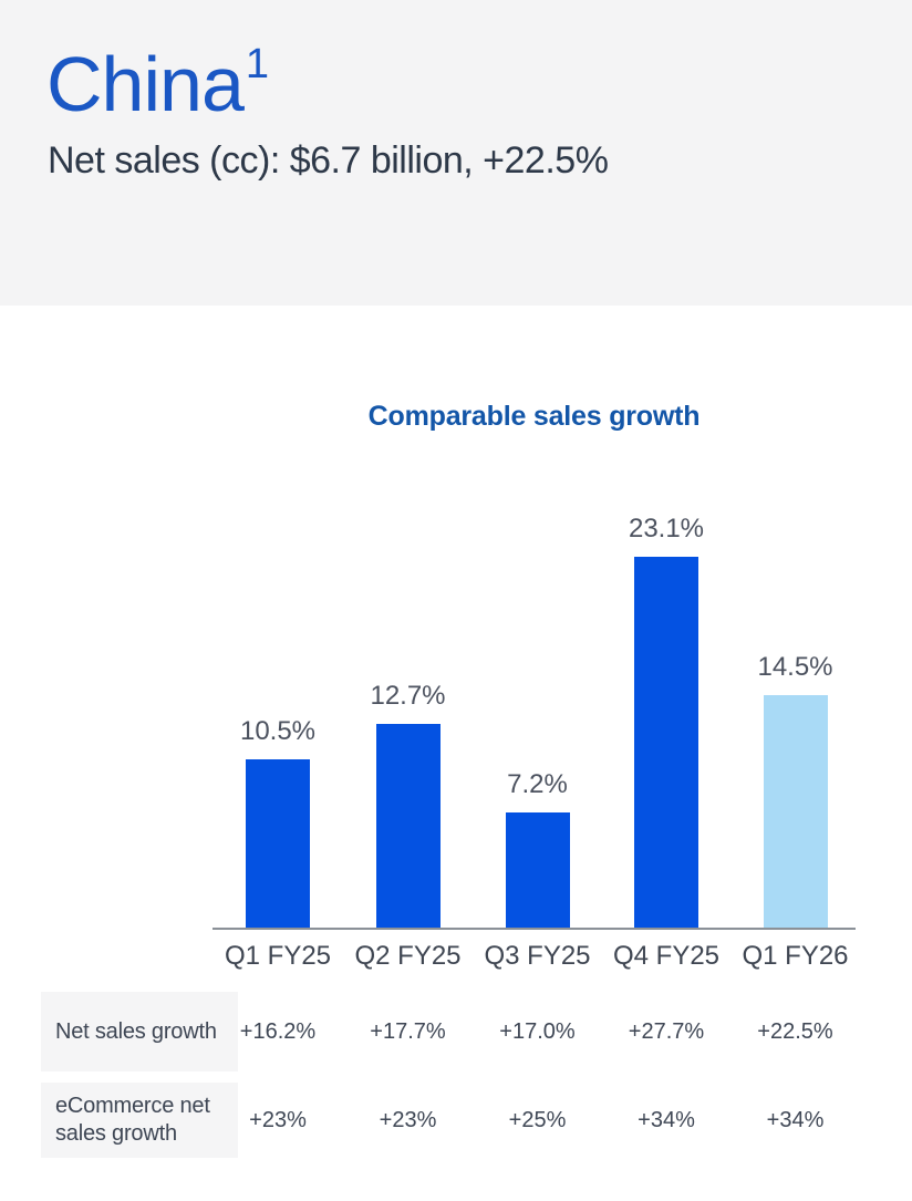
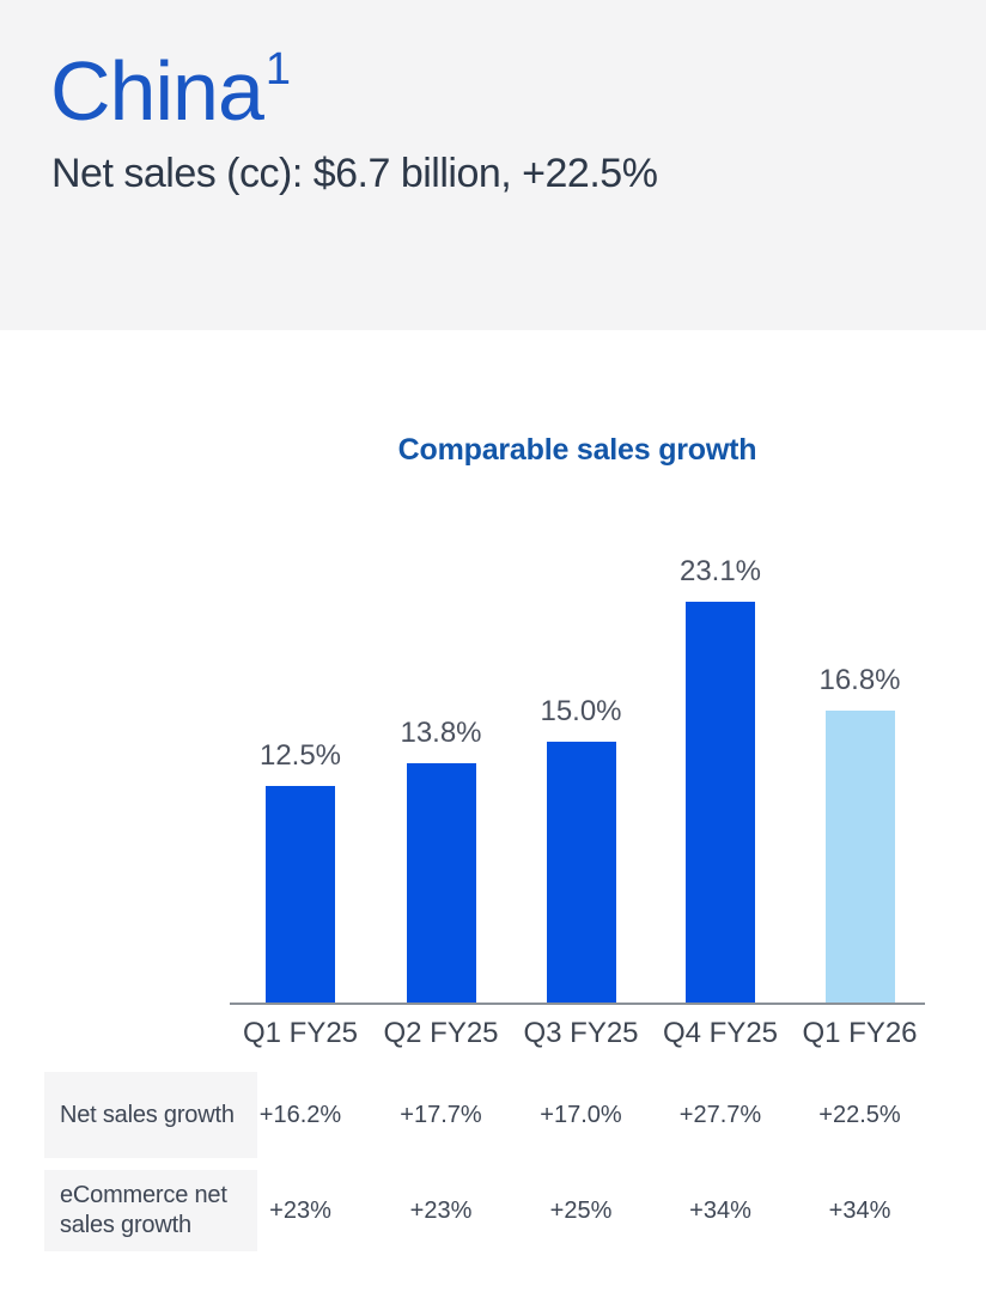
Q1 FY25: 10.5% -> 12.5%
Q2 FY25: 12.7% -> 13.8%
Q3 FY25: 7.2% -> 15.0%
Q1 FY26: 14.5% -> 16.8%
